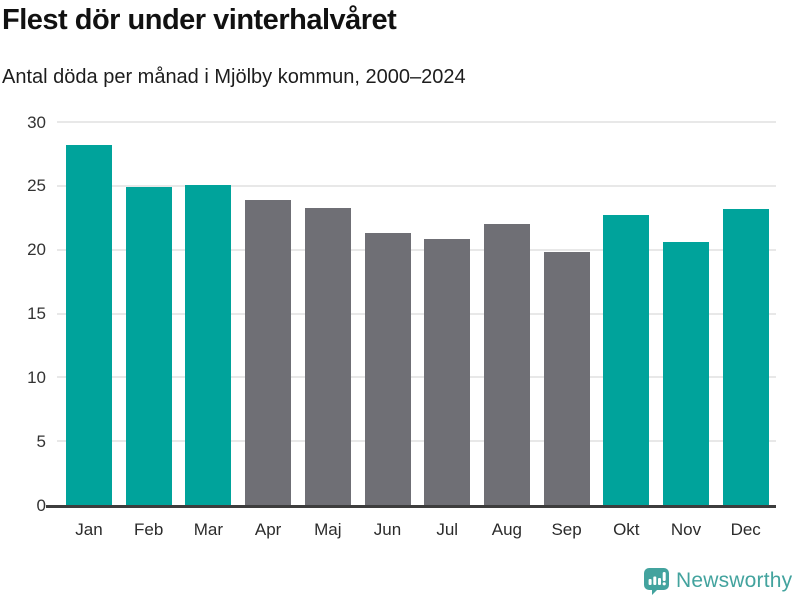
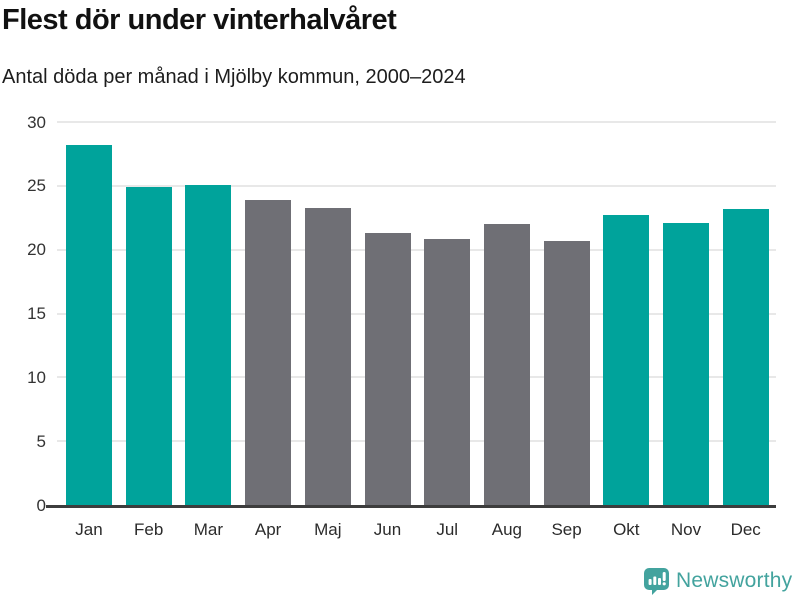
Sep: 19.8 -> 20.7
Nov: 20.6 -> 22.1
